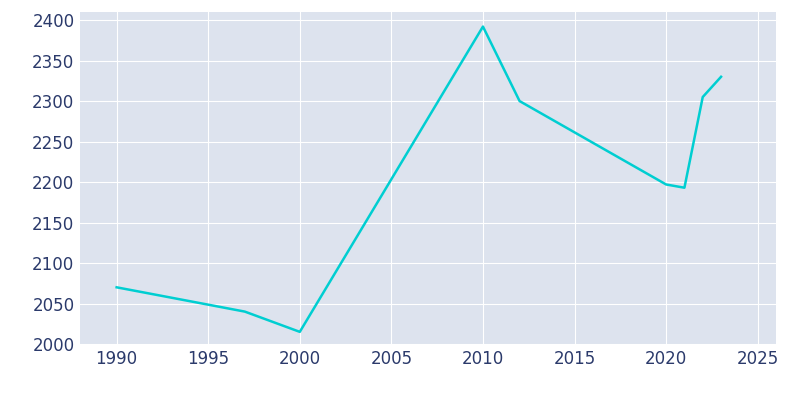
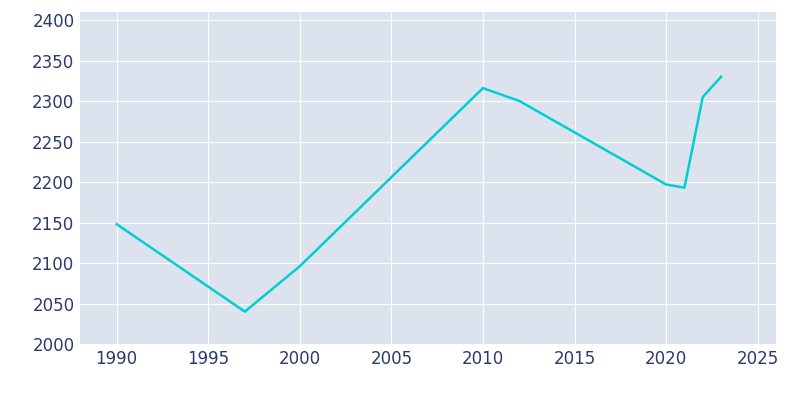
1990: 2070 -> 2148
2000: 2015 -> 2096
2010: 2392 -> 2316
